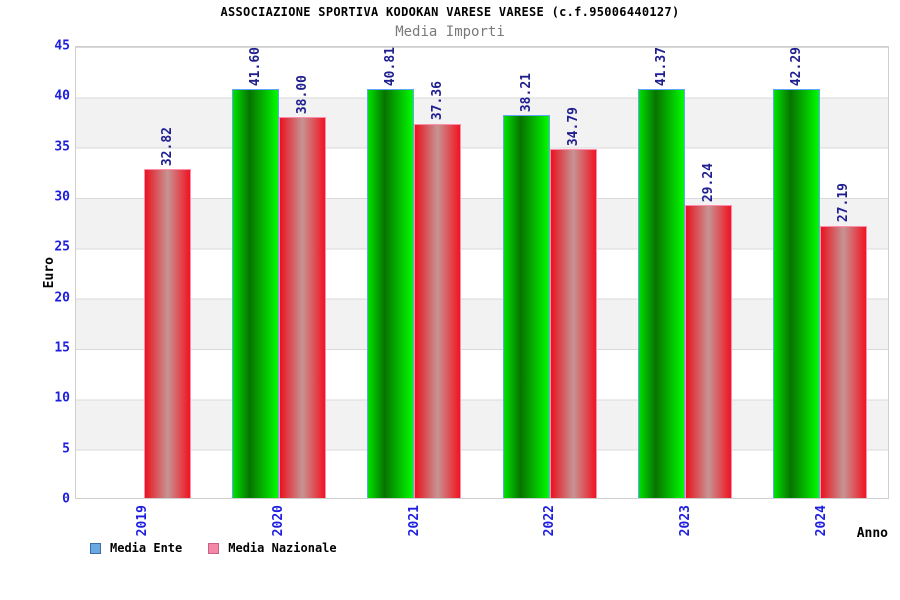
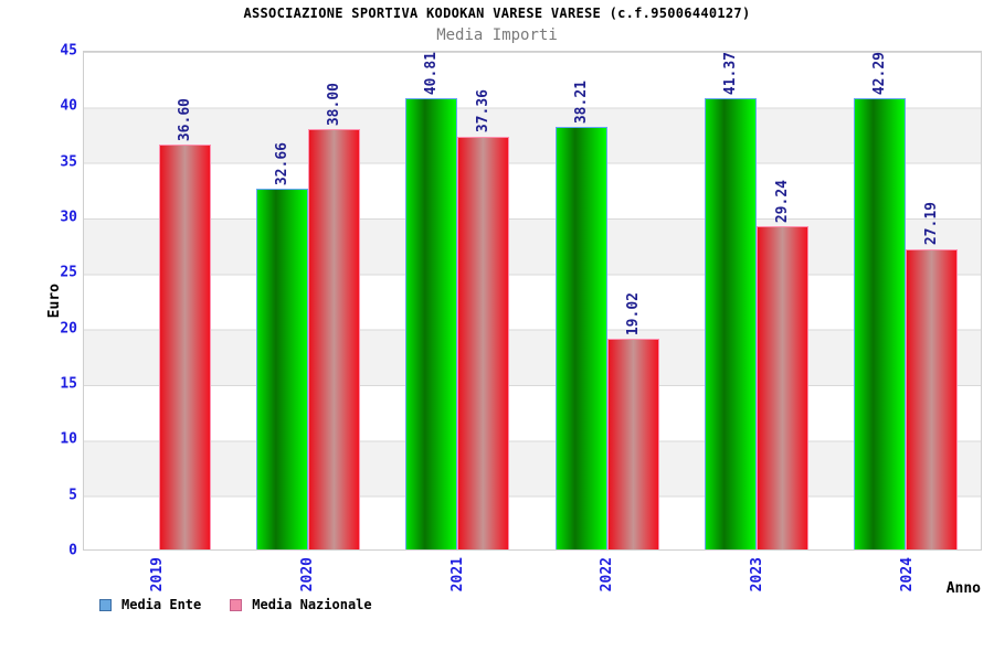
Media Nazionale/2019: 32.82 -> 36.60
Media Ente/2020: 41.60 -> 32.66
Media Nazionale/2022: 34.79 -> 19.02
